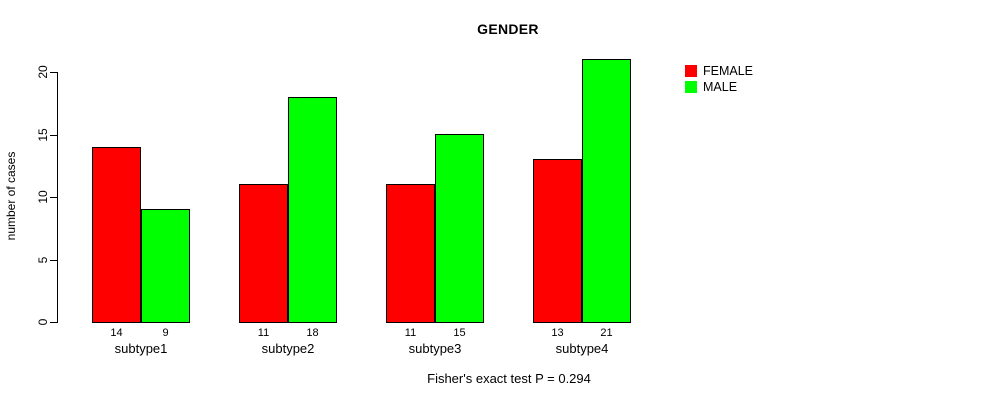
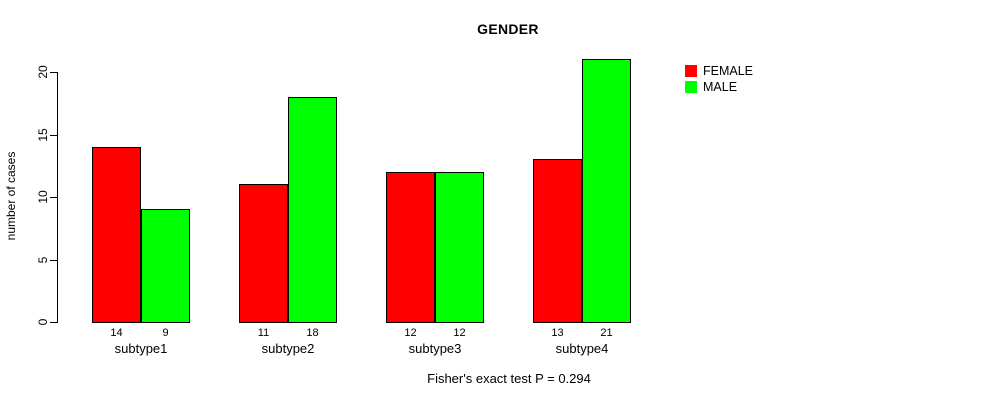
FEMALE/subtype3: 11 -> 12
MALE/subtype3: 15 -> 12
